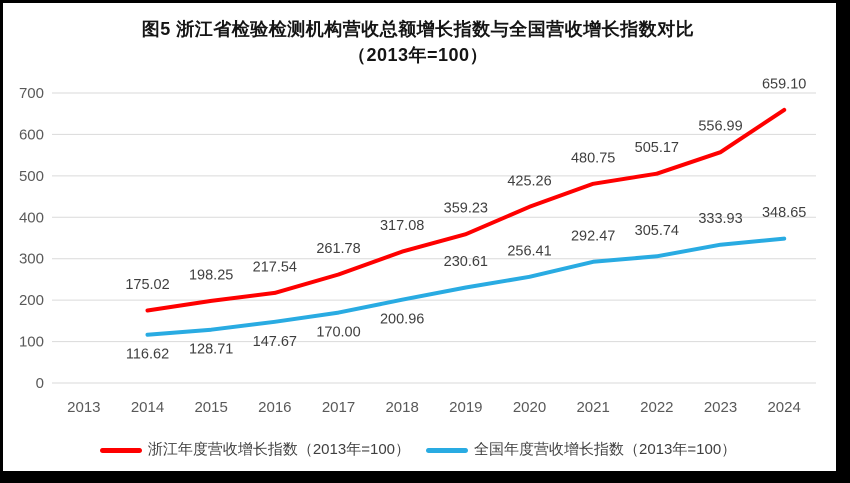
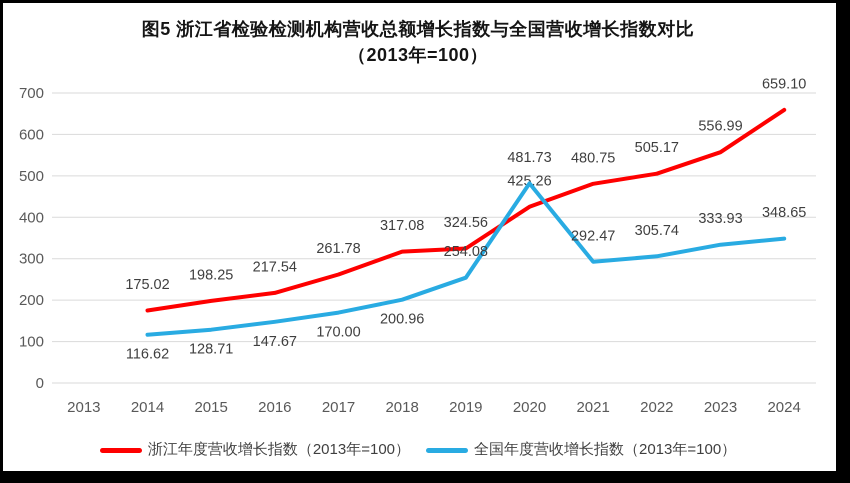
浙江年度营收增长指数（2013年=100）/2019: 359.23 -> 324.56
全国年度营收增长指数（2013年=100）/2019: 230.61 -> 254.08
全国年度营收增长指数（2013年=100）/2020: 256.41 -> 481.73
